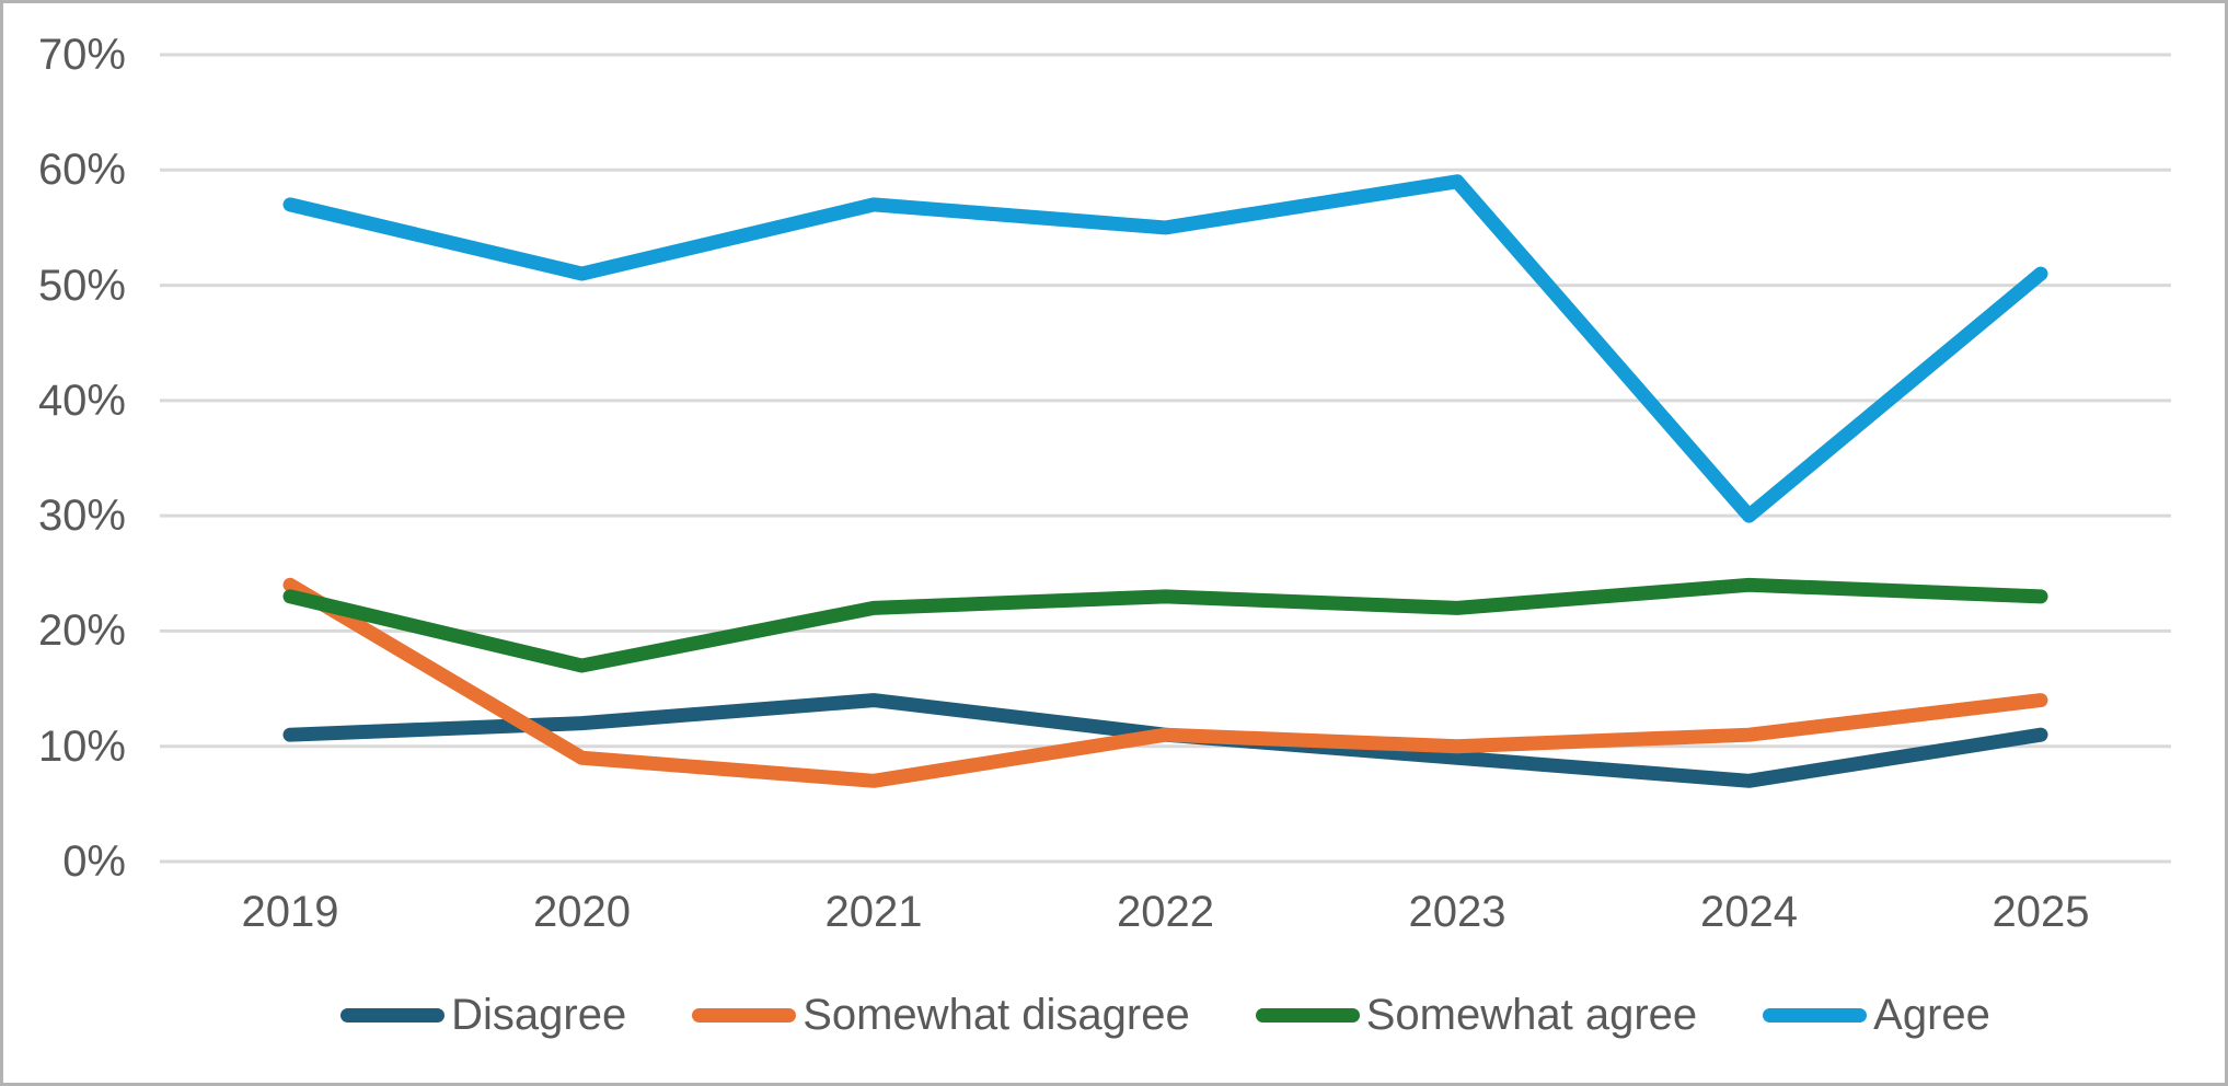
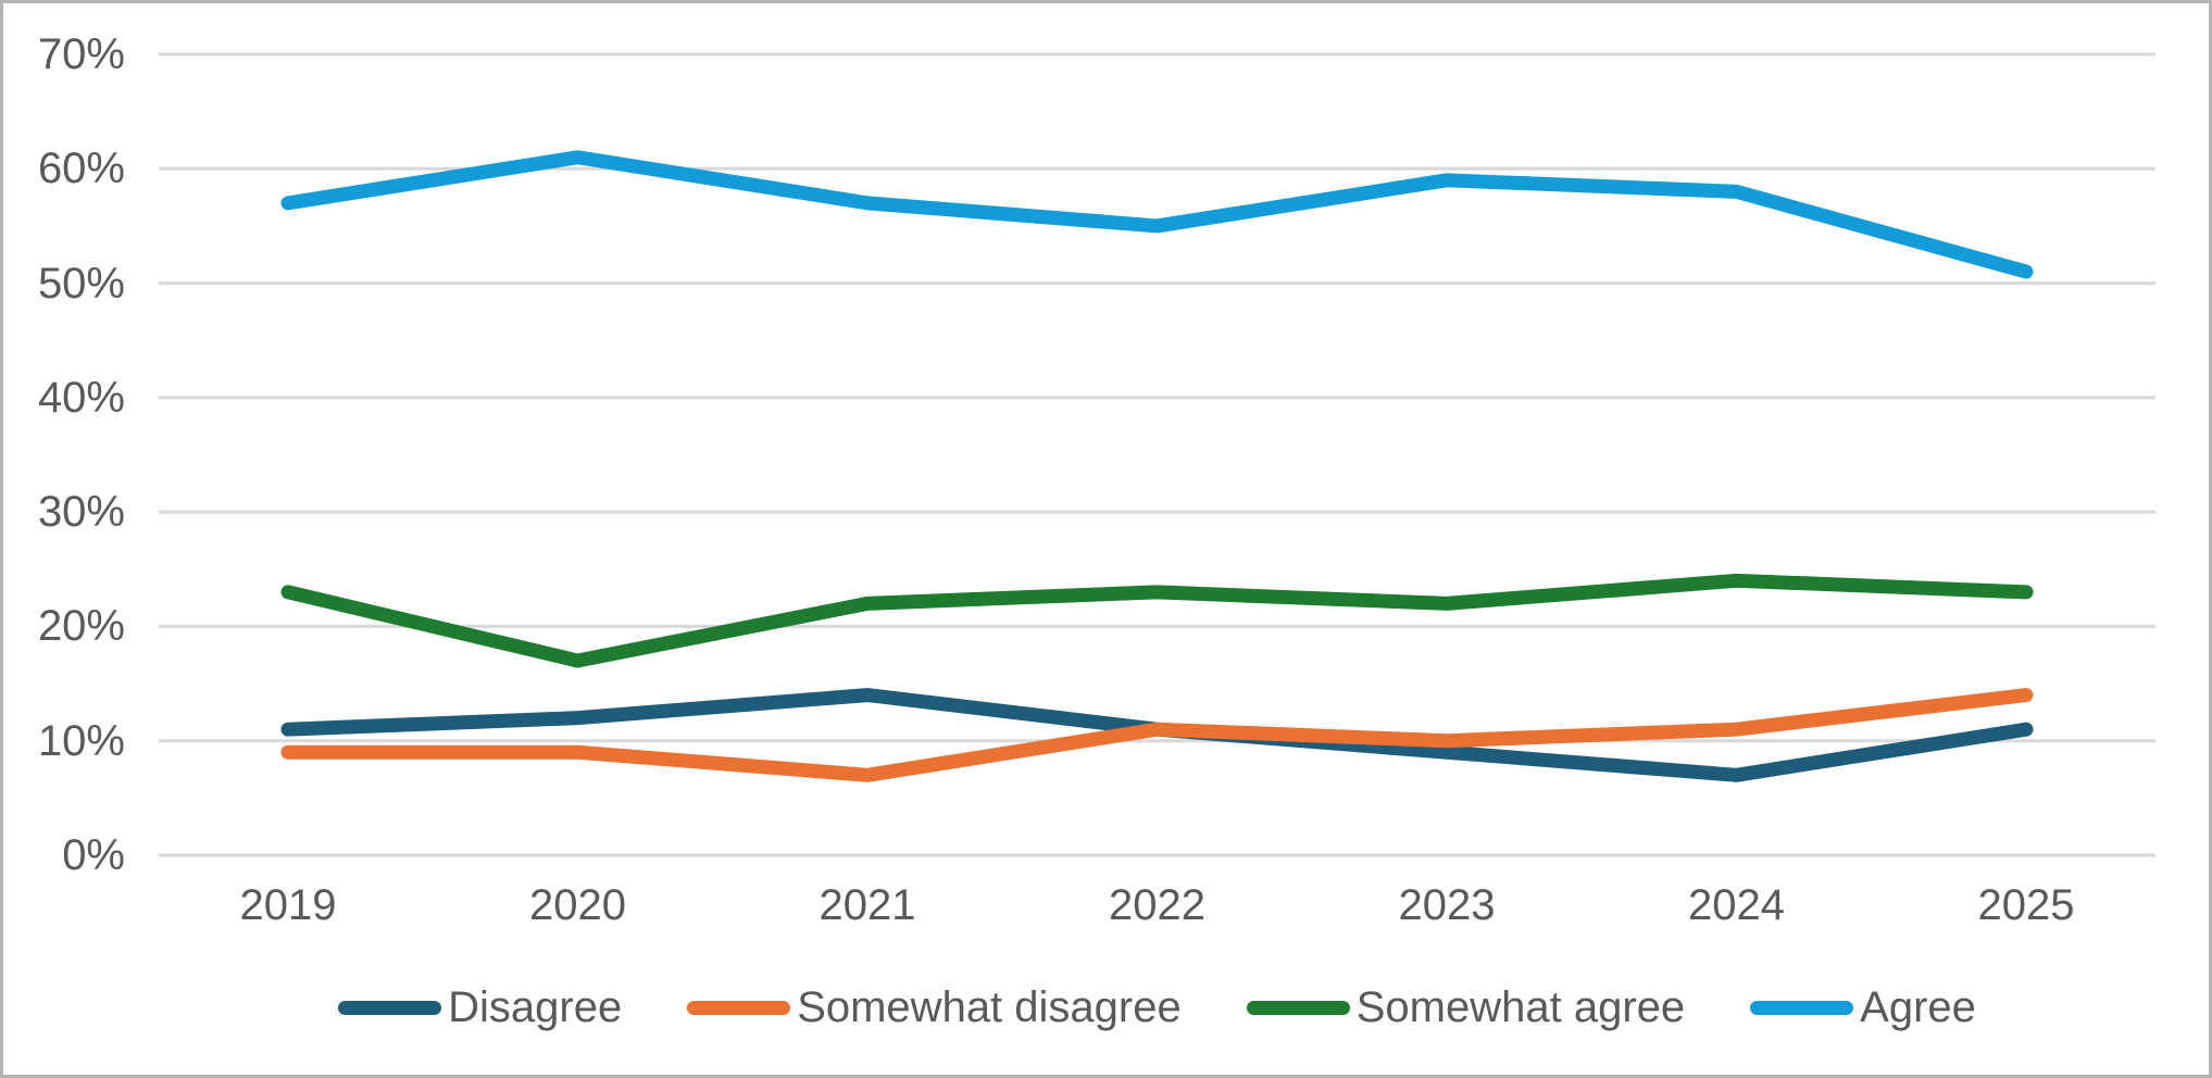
Somewhat disagree/2019: 24% -> 9%
Agree/2020: 51% -> 61%
Agree/2024: 30% -> 58%
